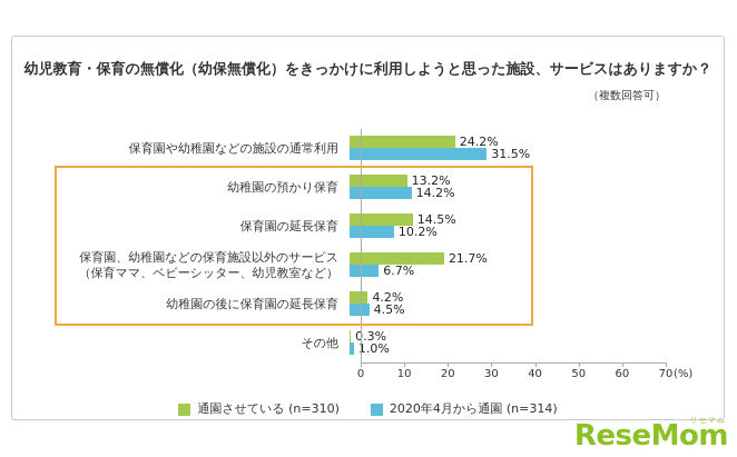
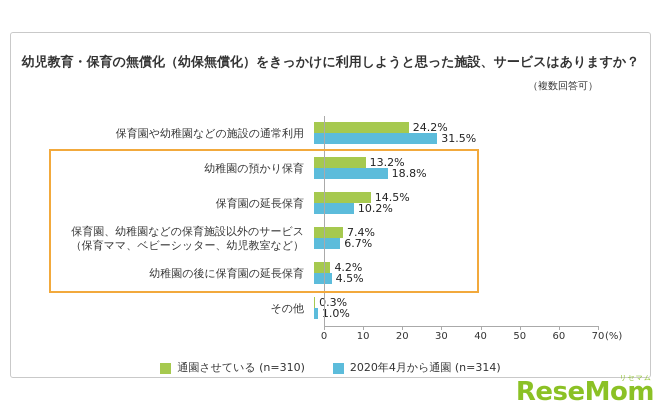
2020年4月から通園 (n=314)/幼稚園の預かり保育: 14.2% -> 18.8%
通園させている (n=310)/保育園、幼稚園などの保育施設以外のサービス （保育ママ、ベビーシッター、幼児教室など）: 21.7% -> 7.4%
